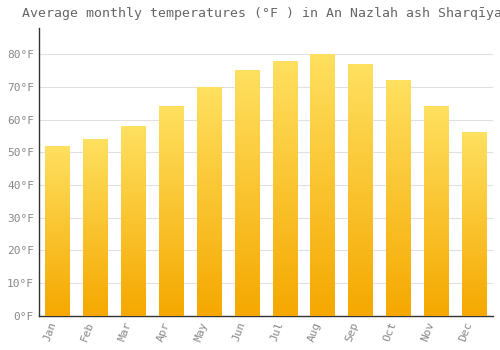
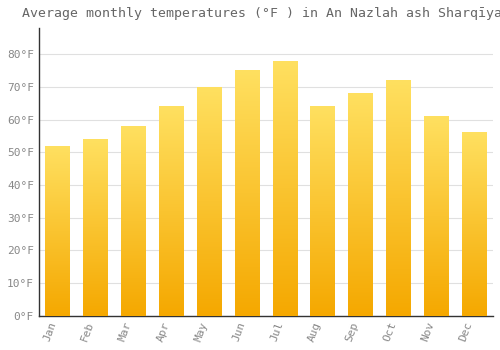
Aug: 80°F -> 64°F
Sep: 77°F -> 68°F
Nov: 64°F -> 61°F
